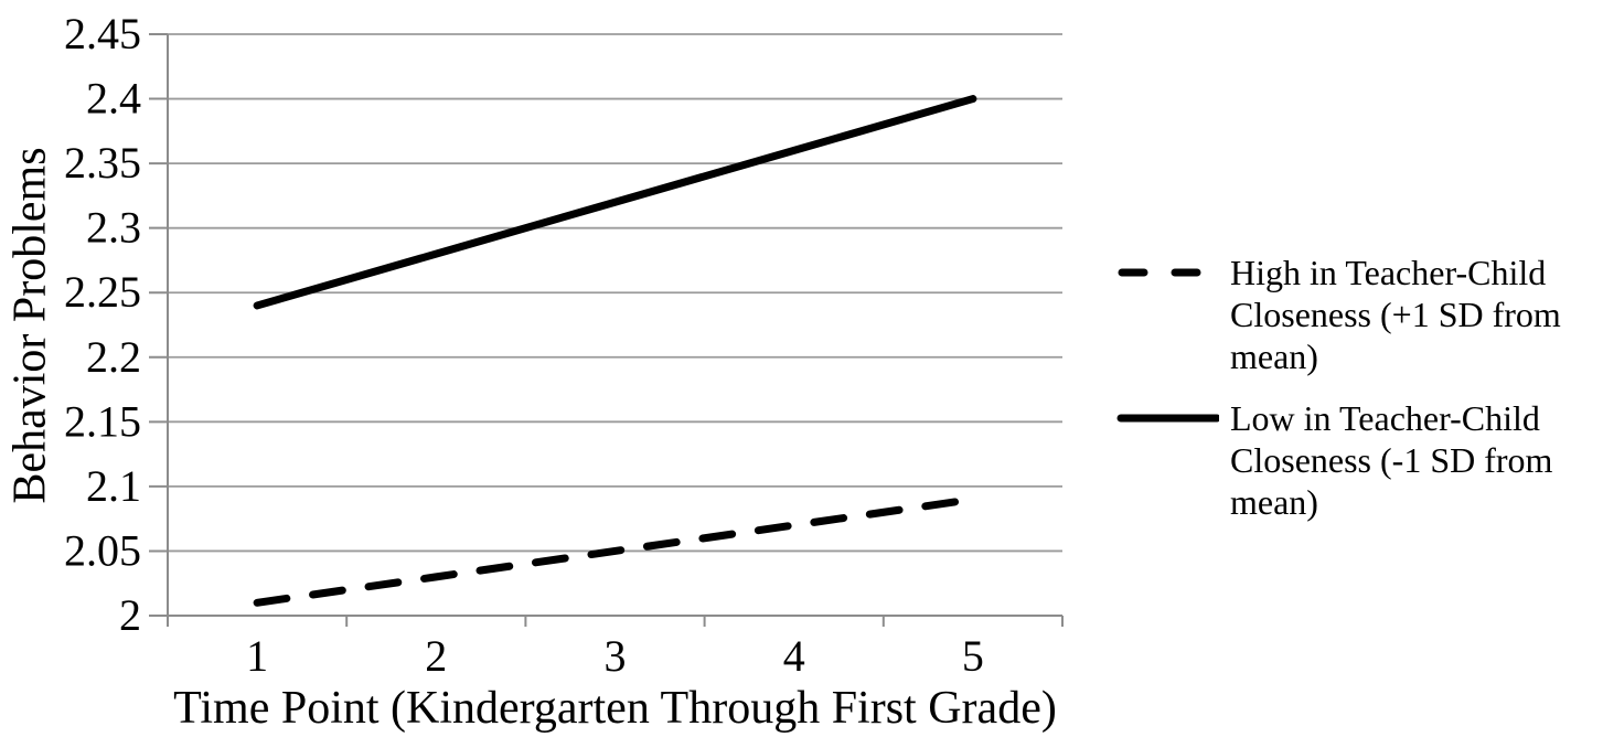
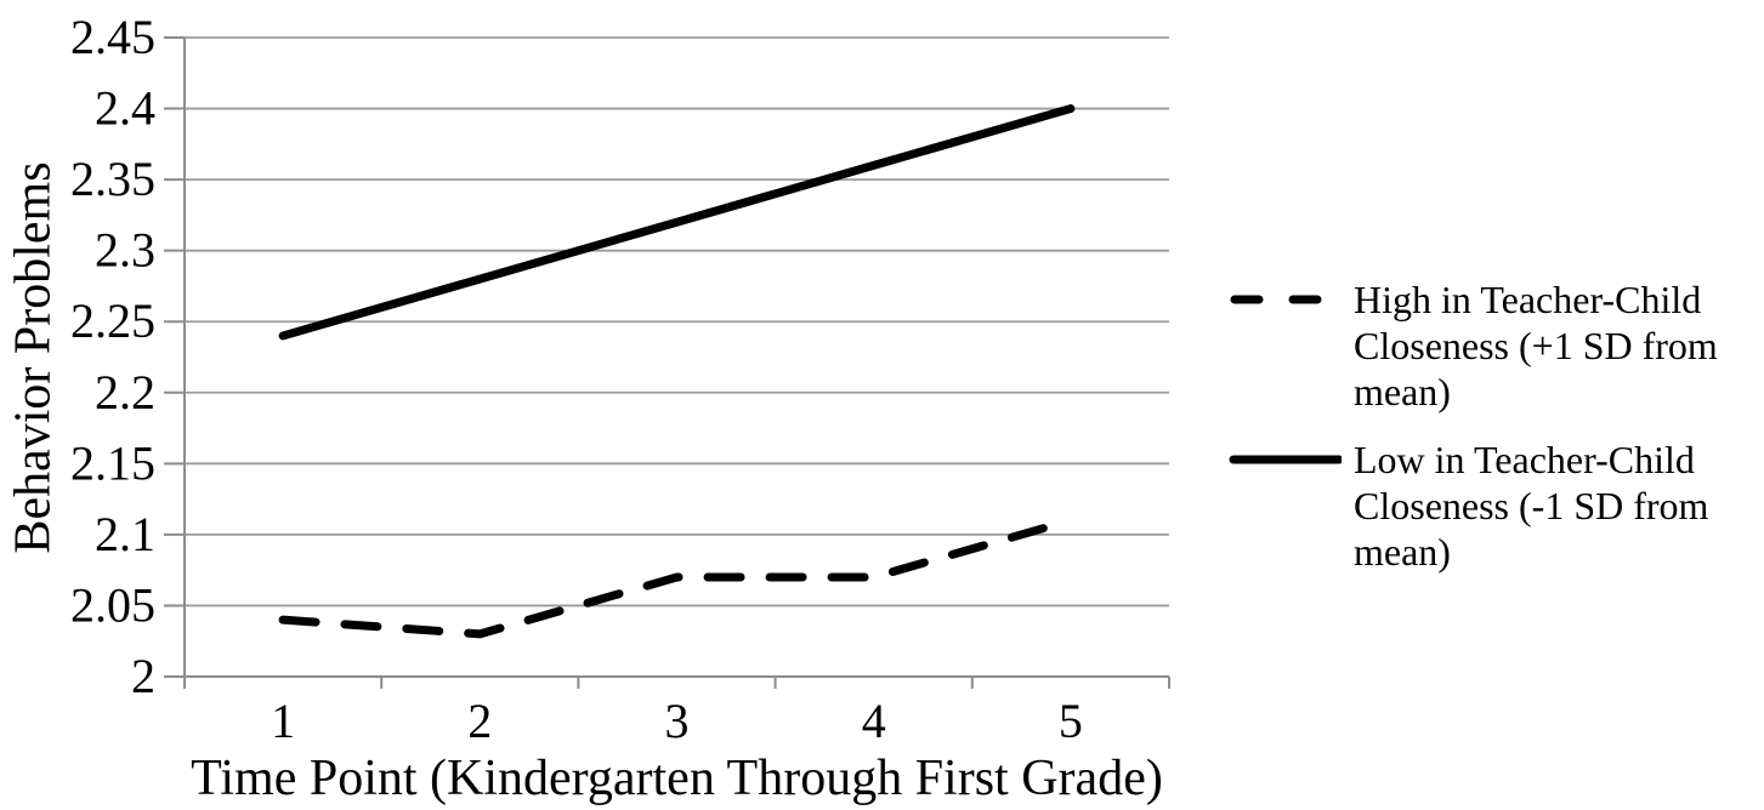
High in Teacher-Child Closeness (+1 SD from mean)/1: 2.01 -> 2.04
High in Teacher-Child Closeness (+1 SD from mean)/3: 2.05 -> 2.07
High in Teacher-Child Closeness (+1 SD from mean)/5: 2.09 -> 2.11
